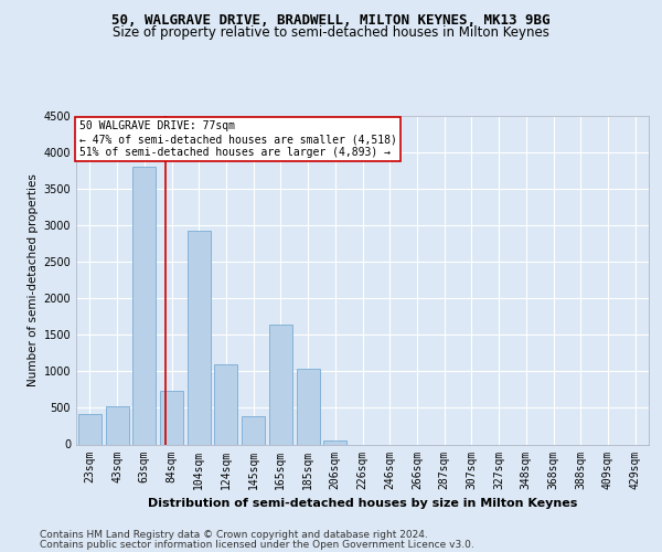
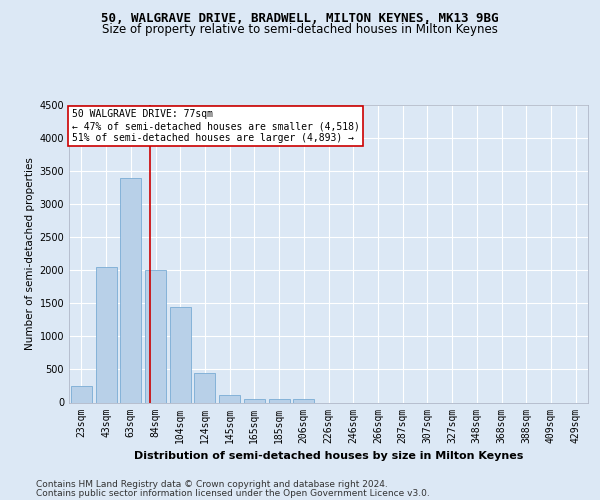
23sqm: 420 -> 250
43sqm: 520 -> 2050
63sqm: 3800 -> 3400
84sqm: 740 -> 2000
104sqm: 2920 -> 1450
124sqm: 1100 -> 450
145sqm: 380 -> 110
165sqm: 1640 -> 60
185sqm: 1040 -> 60
